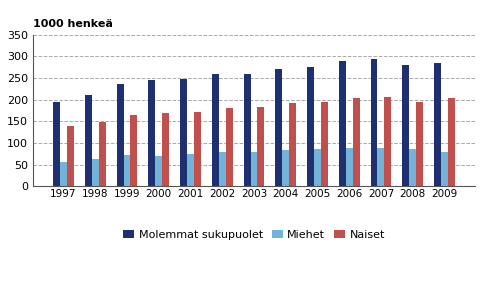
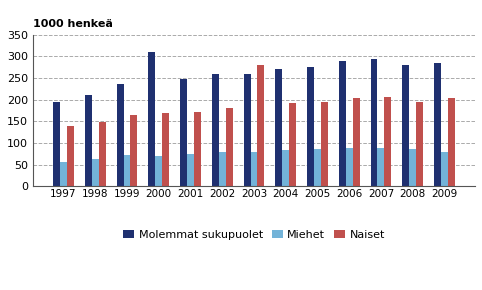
Molemmat sukupuolet/2000: 245 -> 310
Naiset/2003: 183 -> 280
